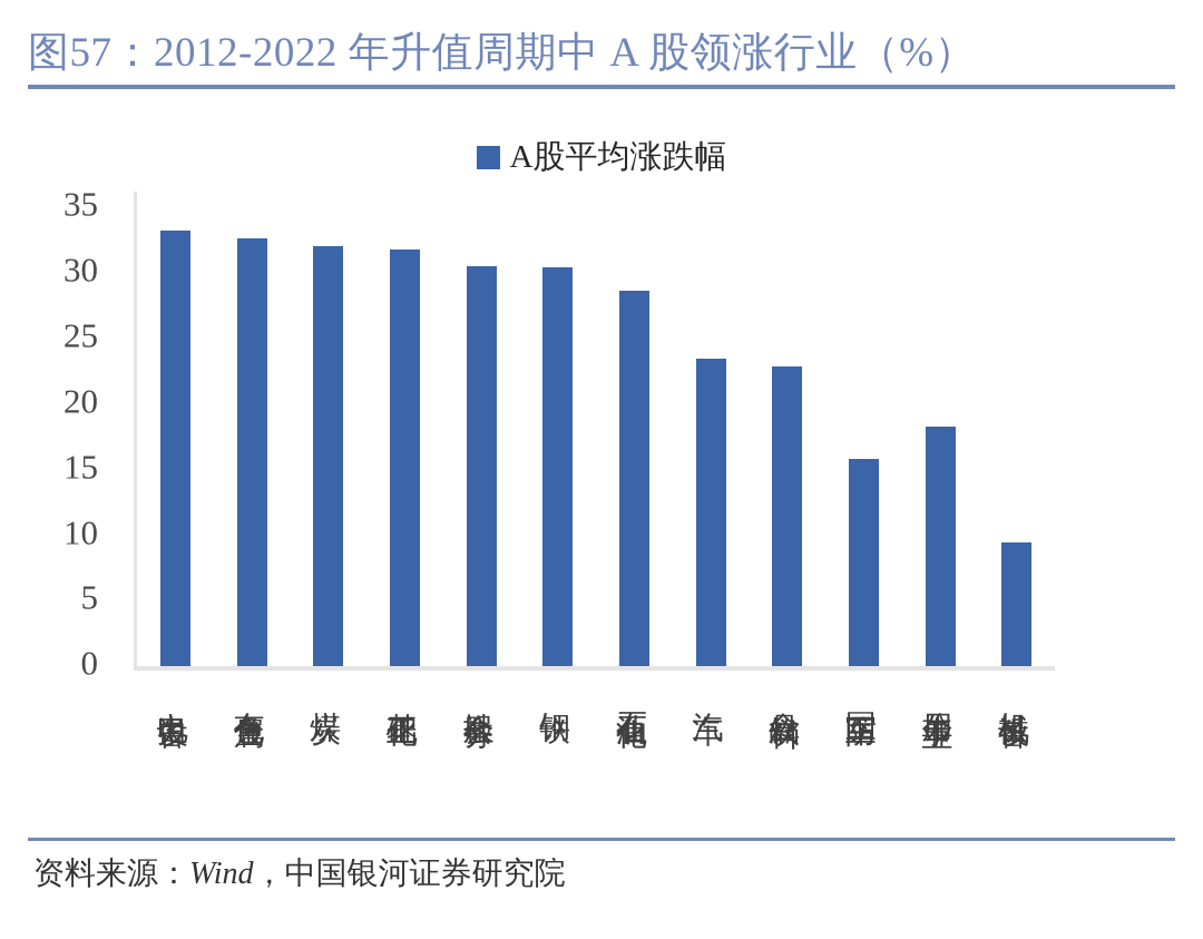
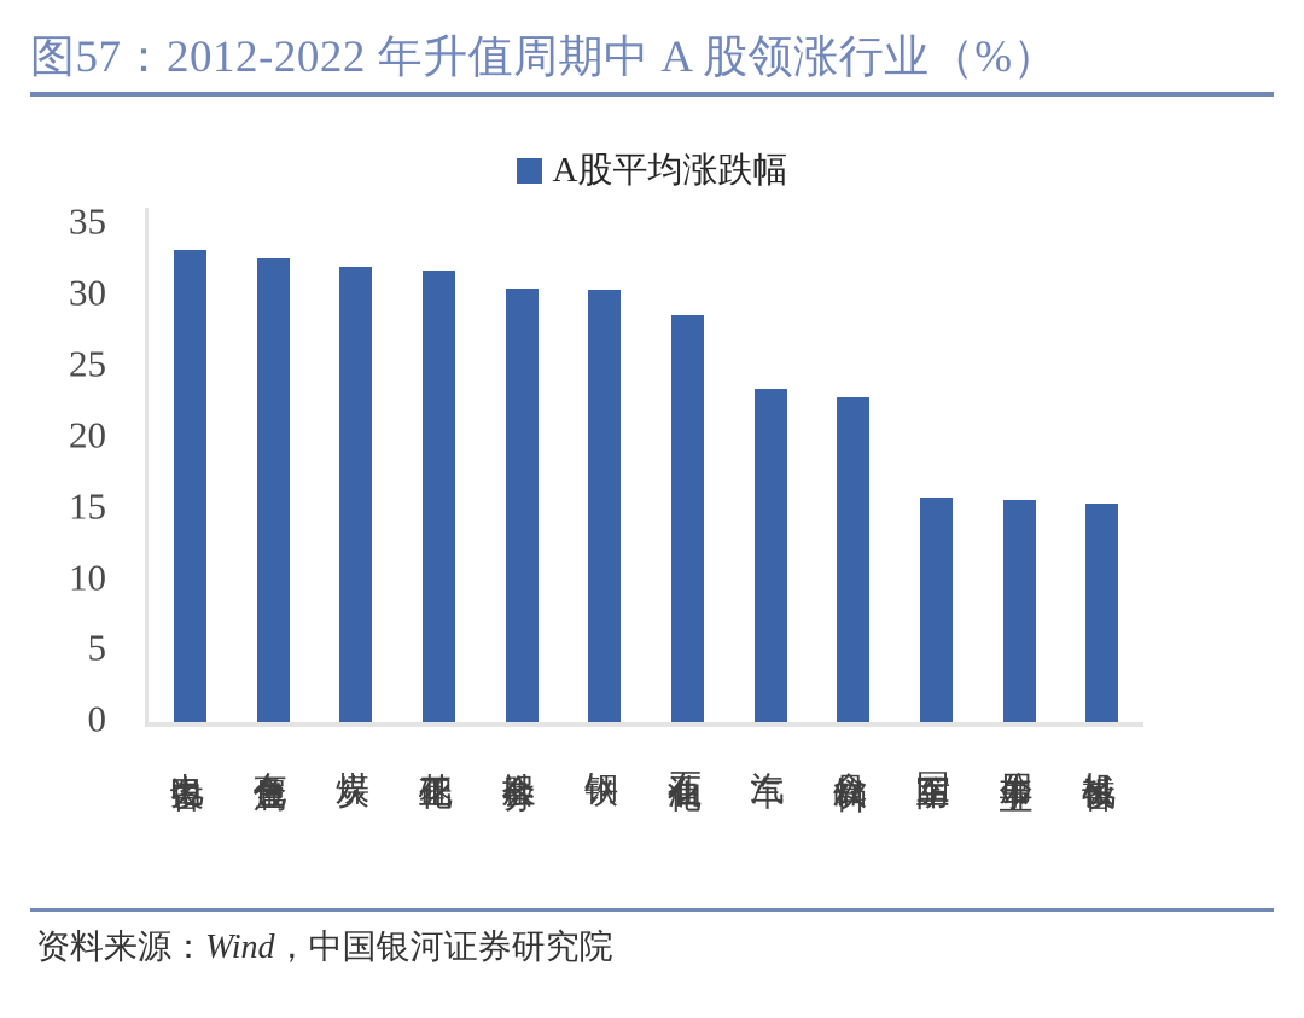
公用事业: 18.1 -> 15.5
机械设备: 9.4 -> 15.3
